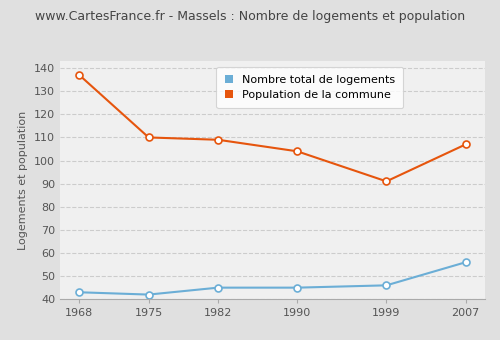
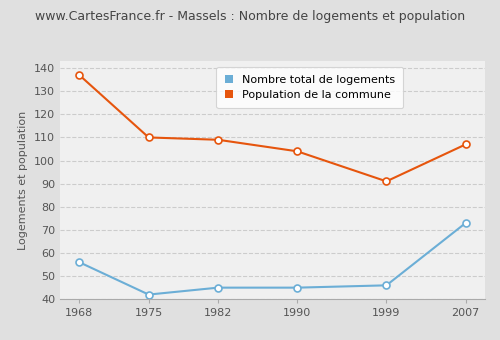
Nombre total de logements/1968: 43 -> 56
Nombre total de logements/2007: 56 -> 73
